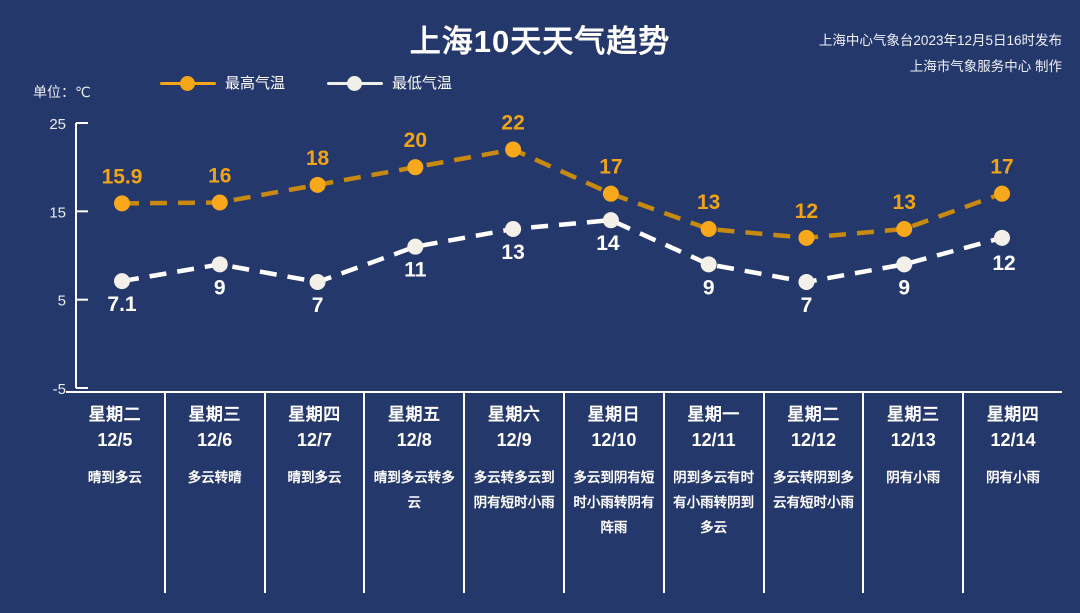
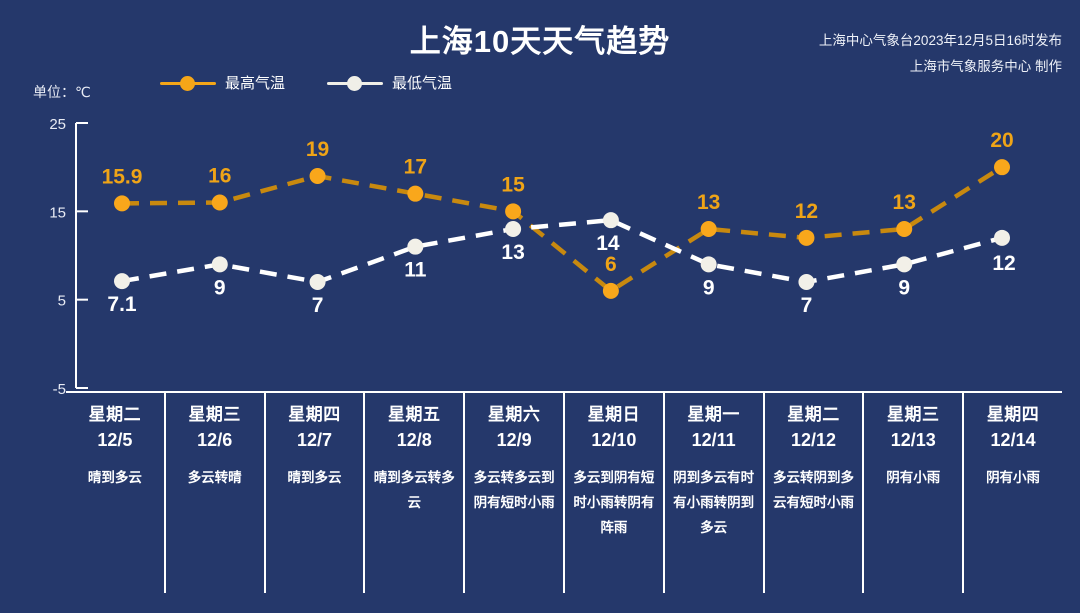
最高气温/12/7: 18 -> 19
最高气温/12/8: 20 -> 17
最高气温/12/9: 22 -> 15
最高气温/12/10: 17 -> 6
最高气温/12/14: 17 -> 20
